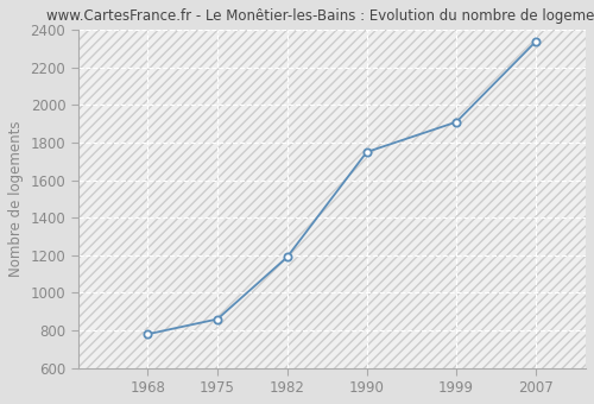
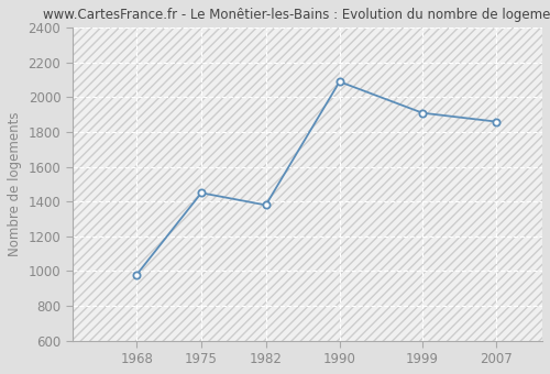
1968: 780 -> 980
1975: 860 -> 1450
1982: 1190 -> 1380
1990: 1750 -> 2090
2007: 2340 -> 1860
